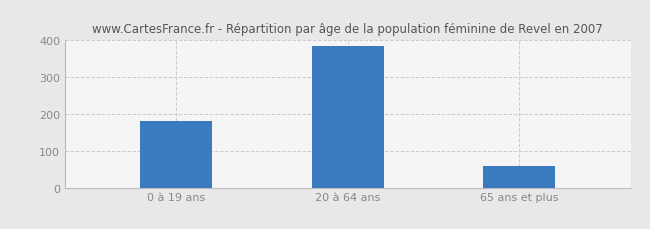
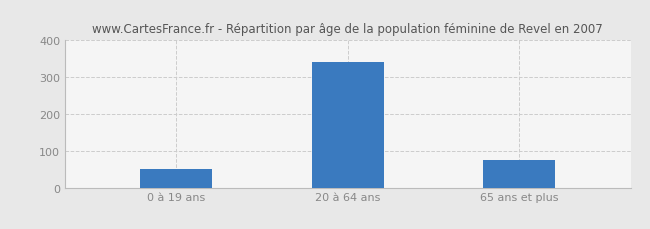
0 à 19 ans: 181 -> 50
20 à 64 ans: 385 -> 340
65 ans et plus: 59 -> 75
